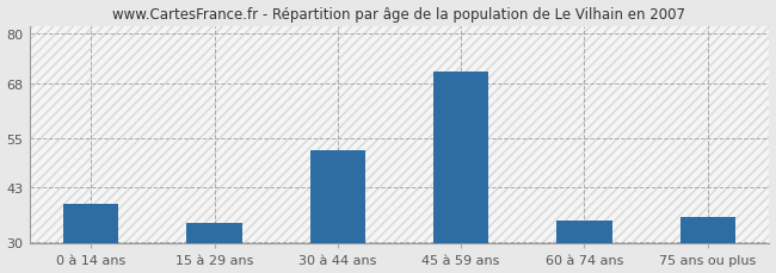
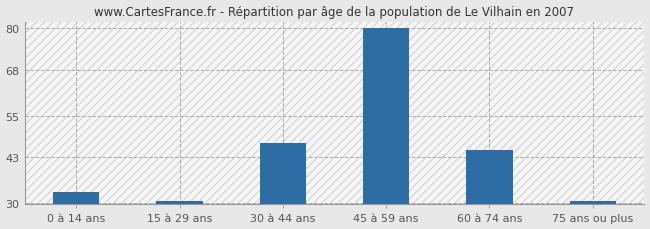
0 à 14 ans: 39.0 -> 33.0
15 à 29 ans: 34.5 -> 30.5
30 à 44 ans: 52.0 -> 47.0
45 à 59 ans: 71.0 -> 80.0
60 à 74 ans: 35.0 -> 45.0
75 ans ou plus: 36.0 -> 30.5
